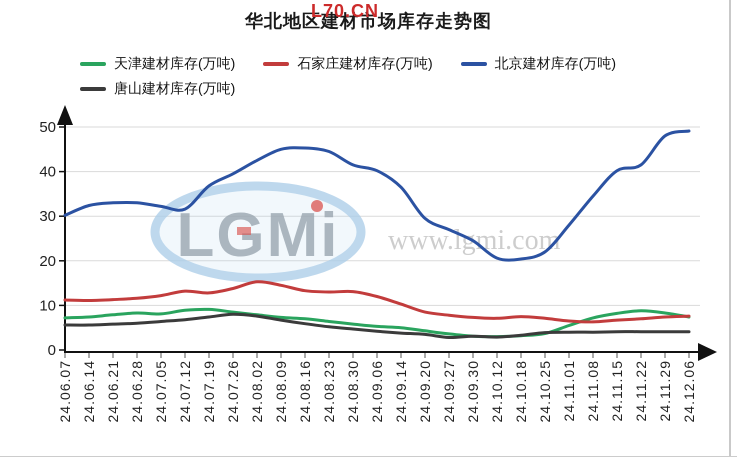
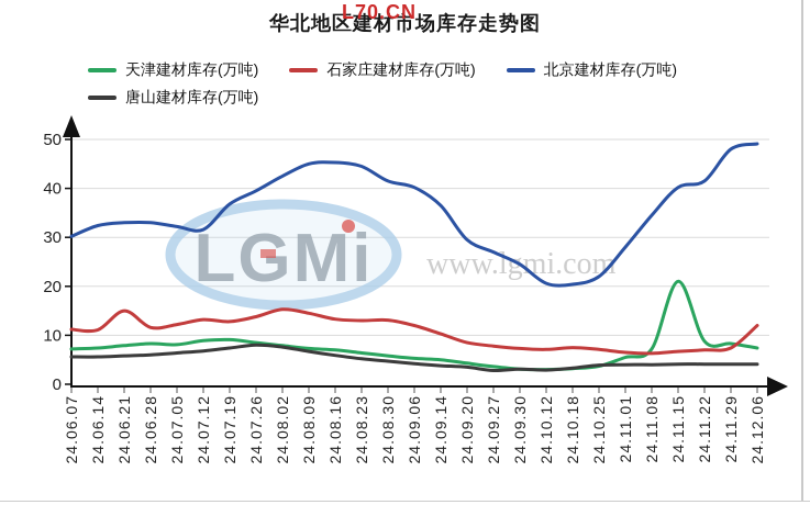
石家庄建材库存(万吨)/24.06.21: 11 -> 15
天津建材库存(万吨)/24.11.15: 8 -> 21
石家庄建材库存(万吨)/24.12.06: 8 -> 12
